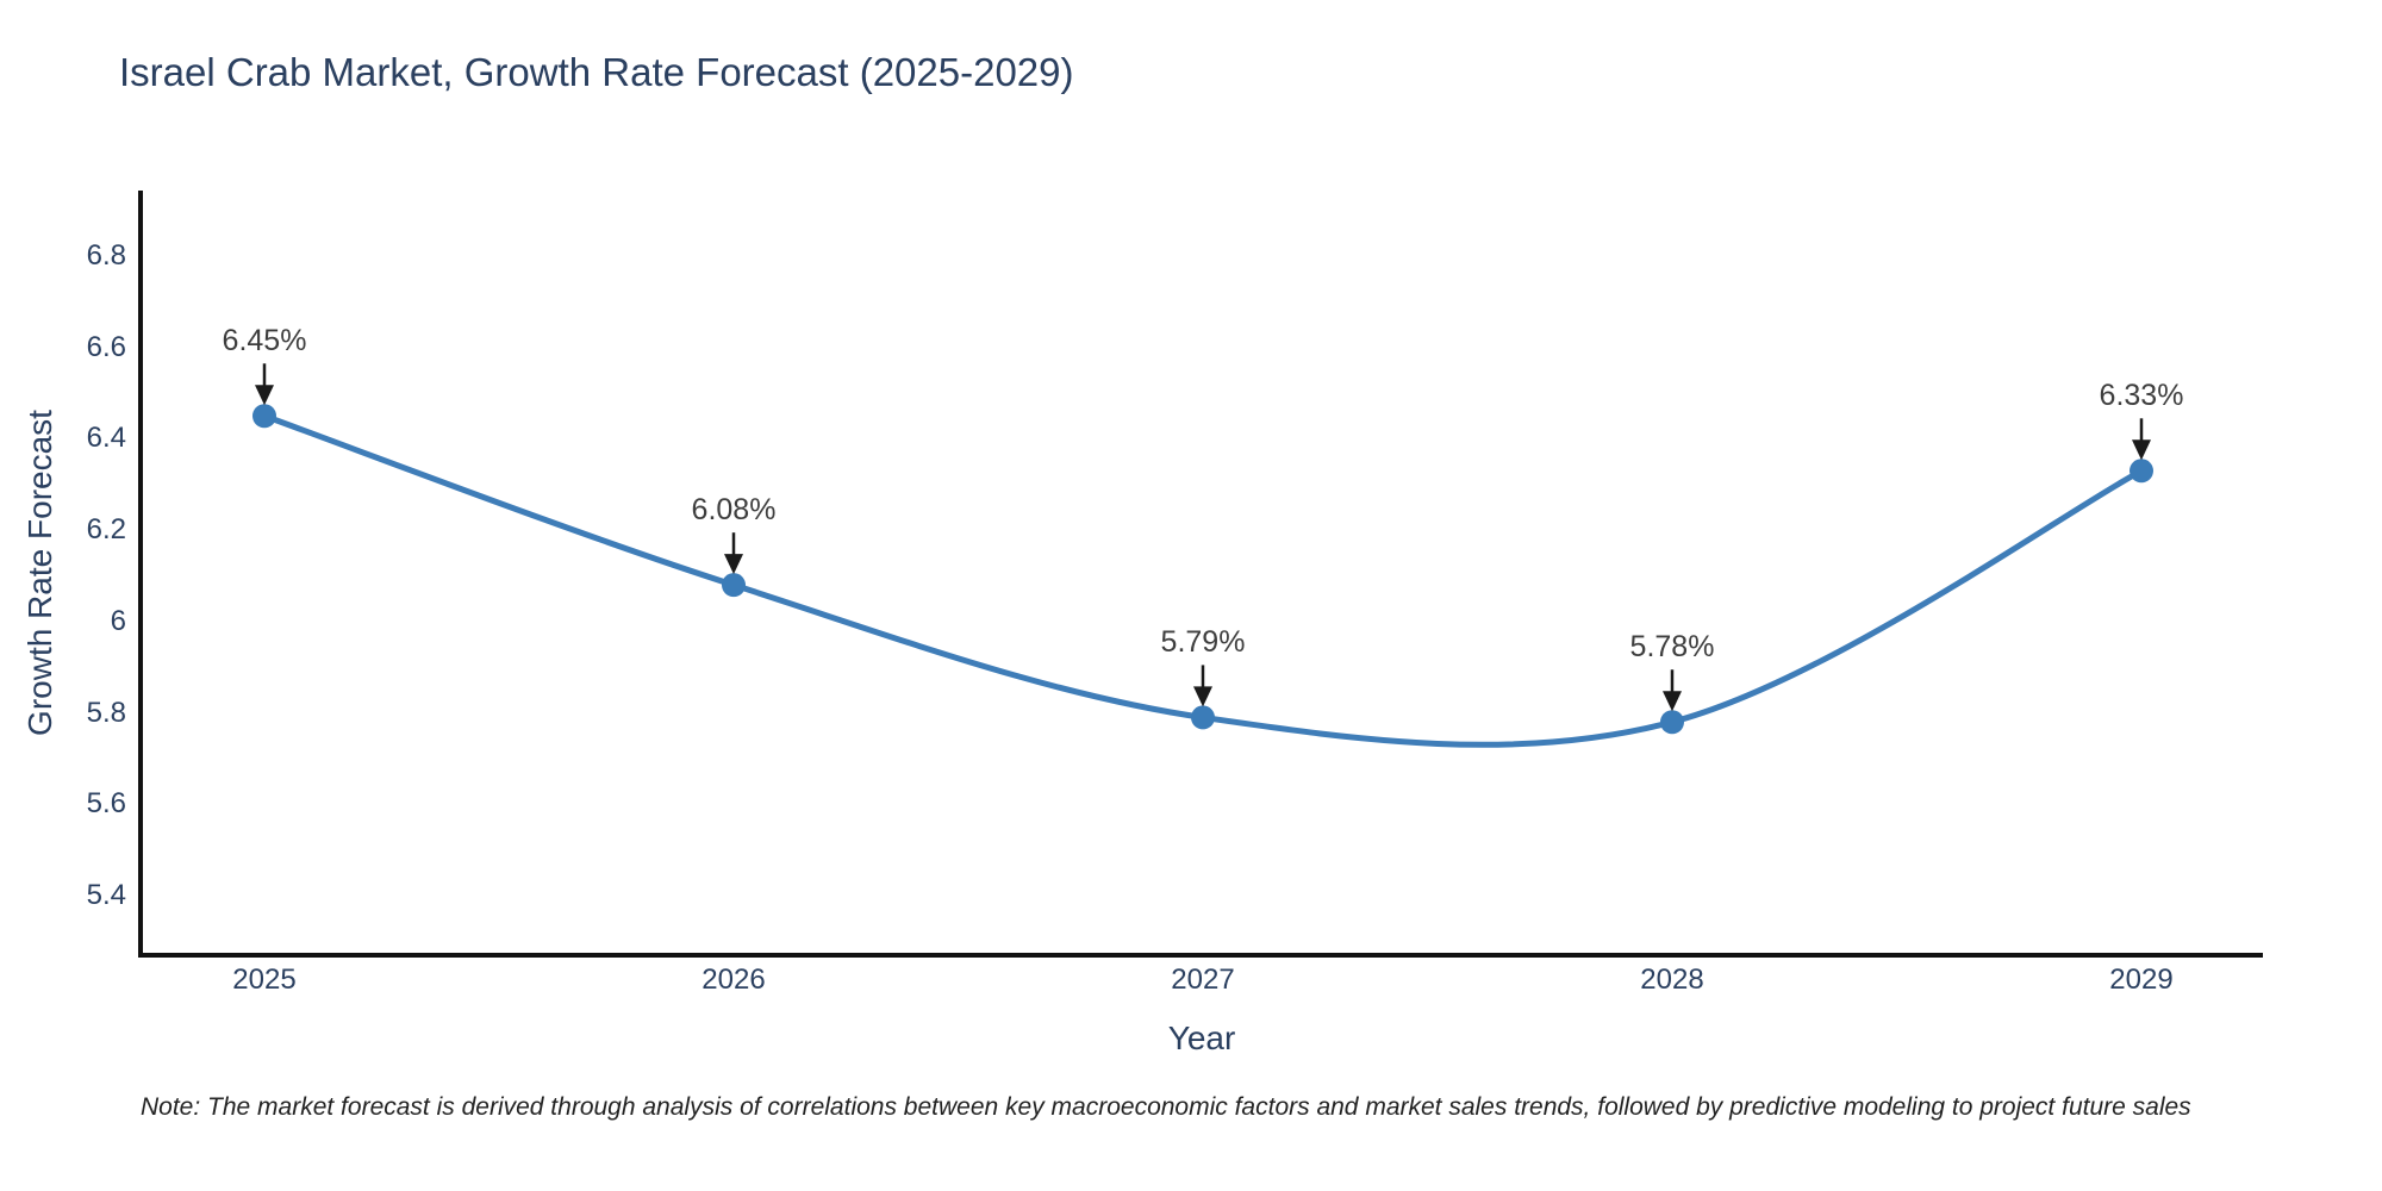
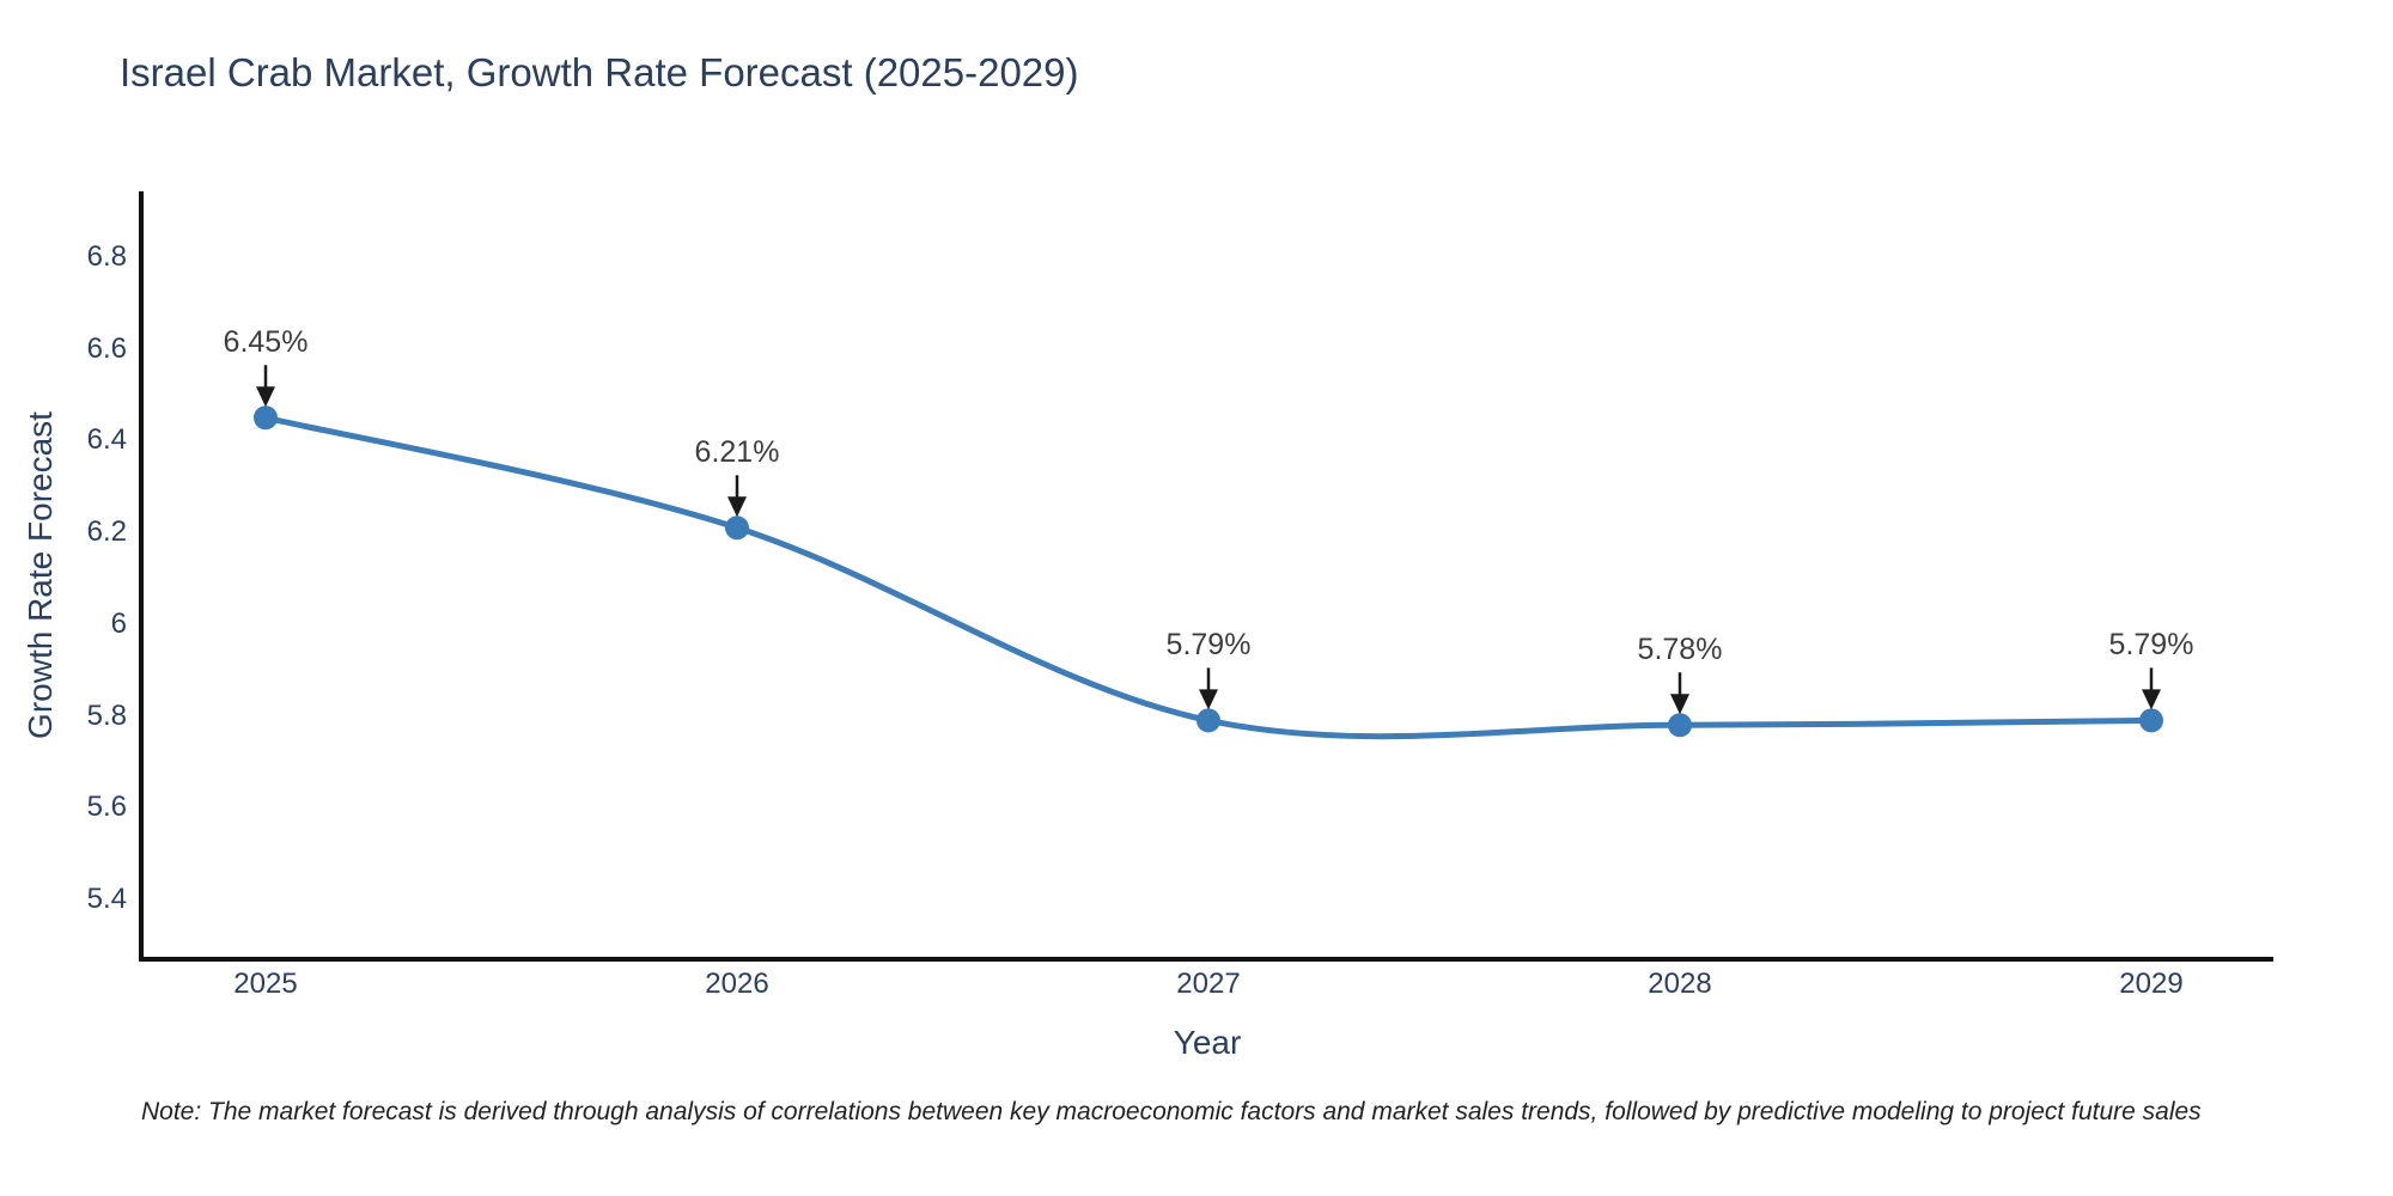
2026: 6.08% -> 6.21%
2029: 6.33% -> 5.79%
